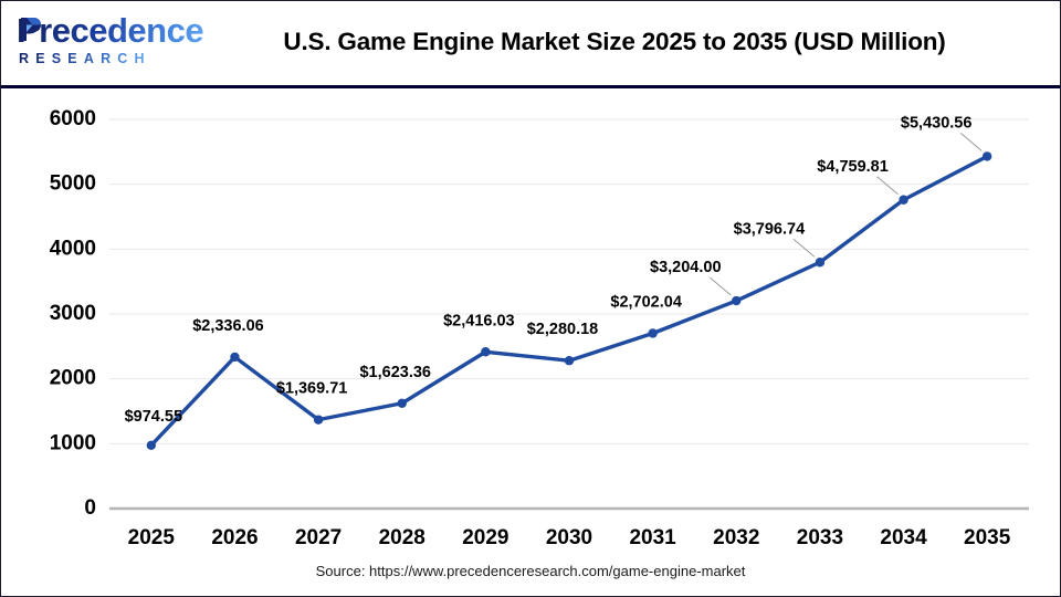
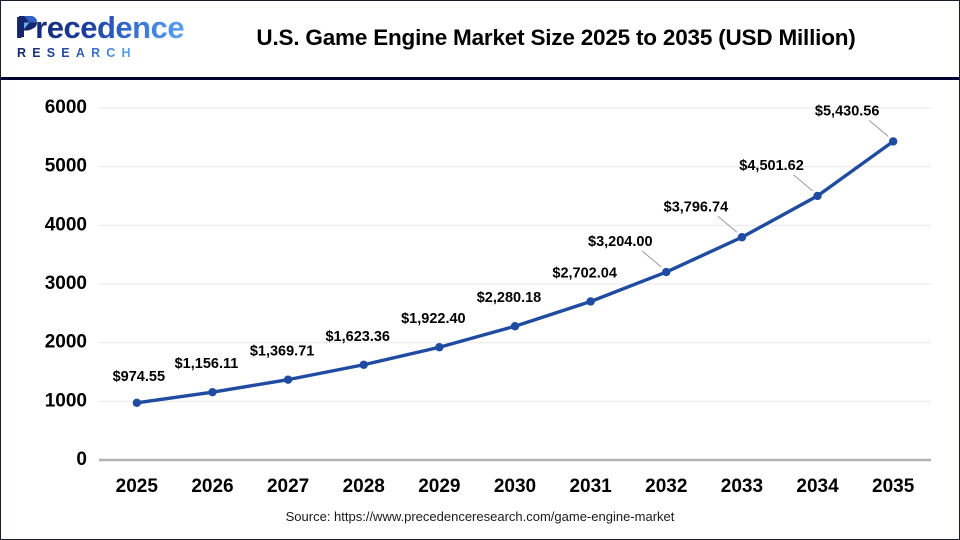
2026: $2,336.06 -> $1,156.11
2029: $2,416.03 -> $1,922.40
2034: $4,759.81 -> $4,501.62
